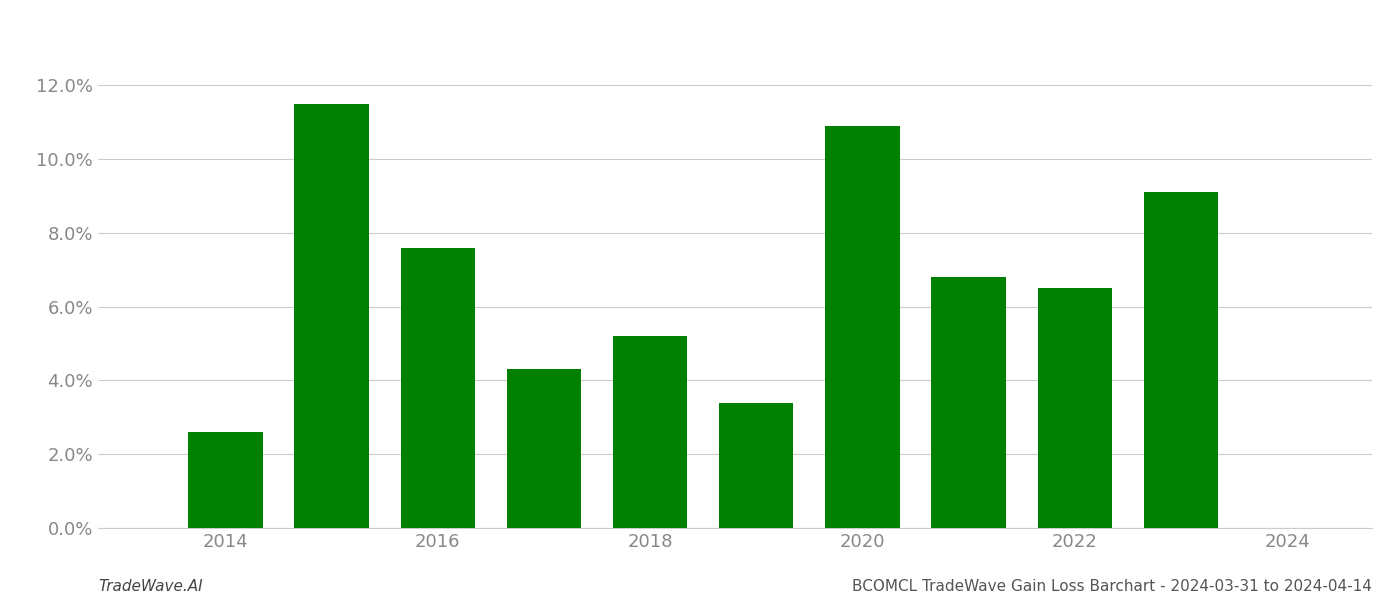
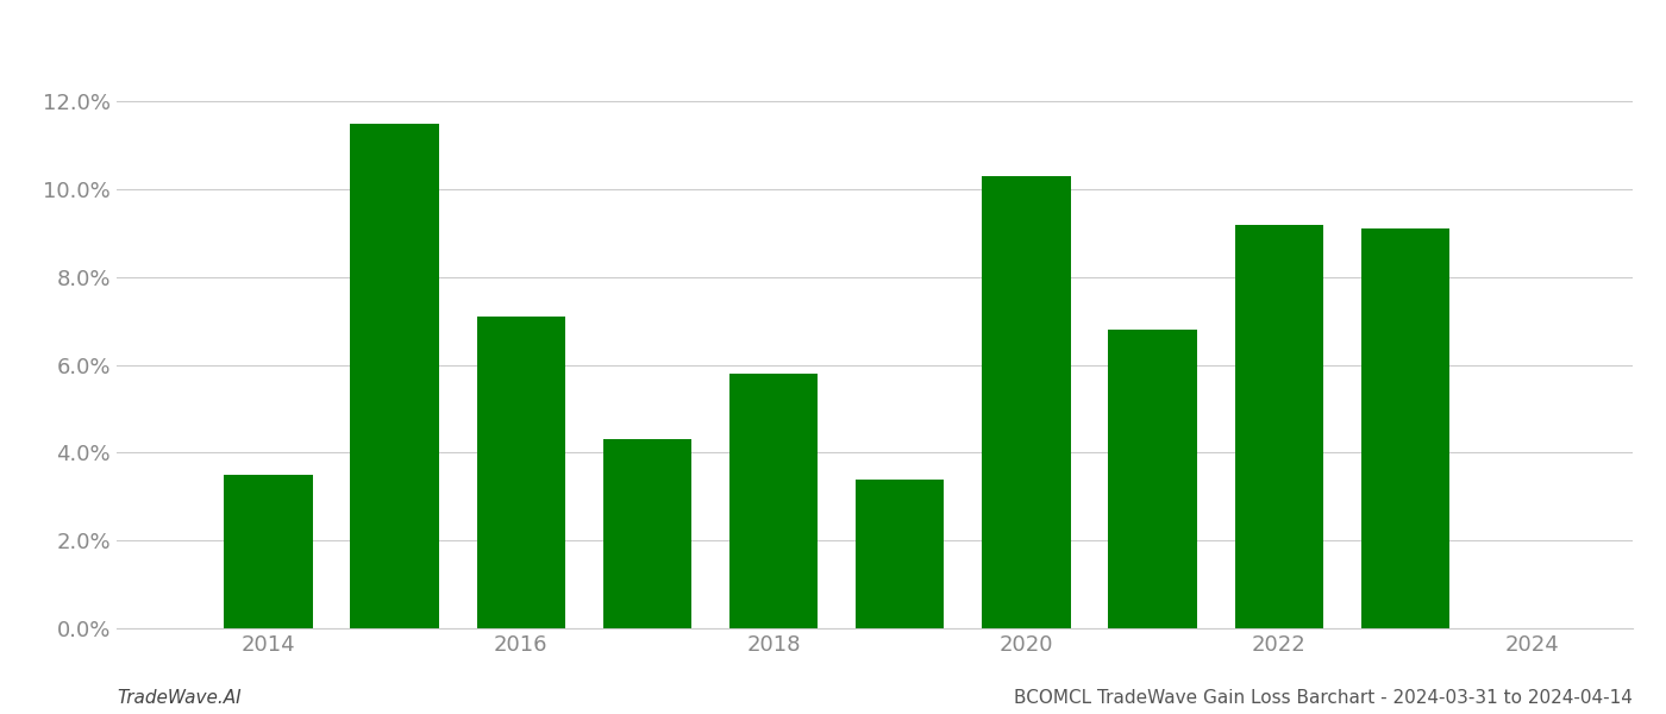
2014: 2.6% -> 3.5%
2016: 7.6% -> 7.1%
2018: 5.2% -> 5.8%
2020: 10.9% -> 10.3%
2022: 6.5% -> 9.2%
